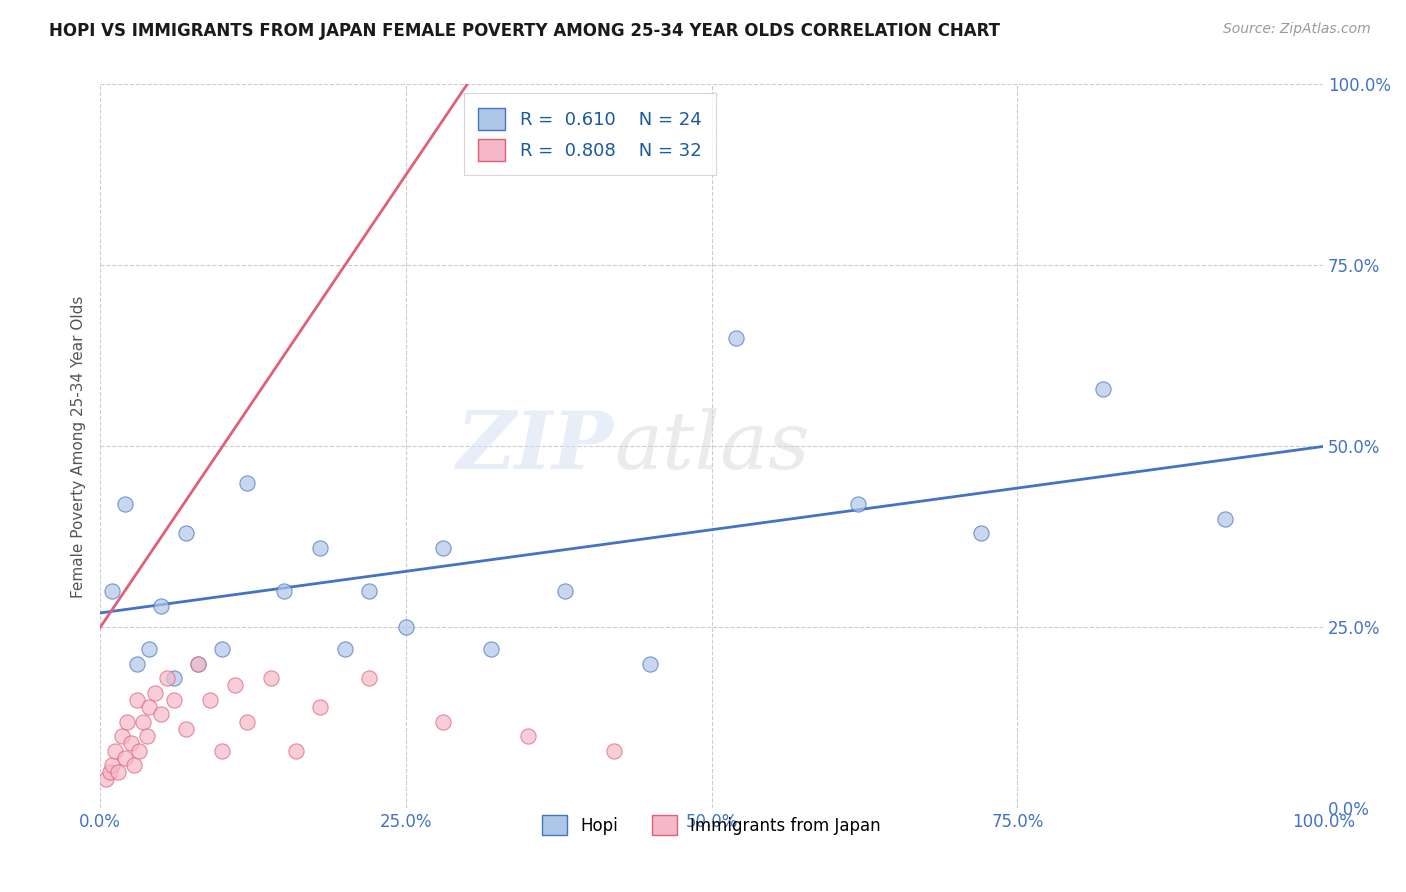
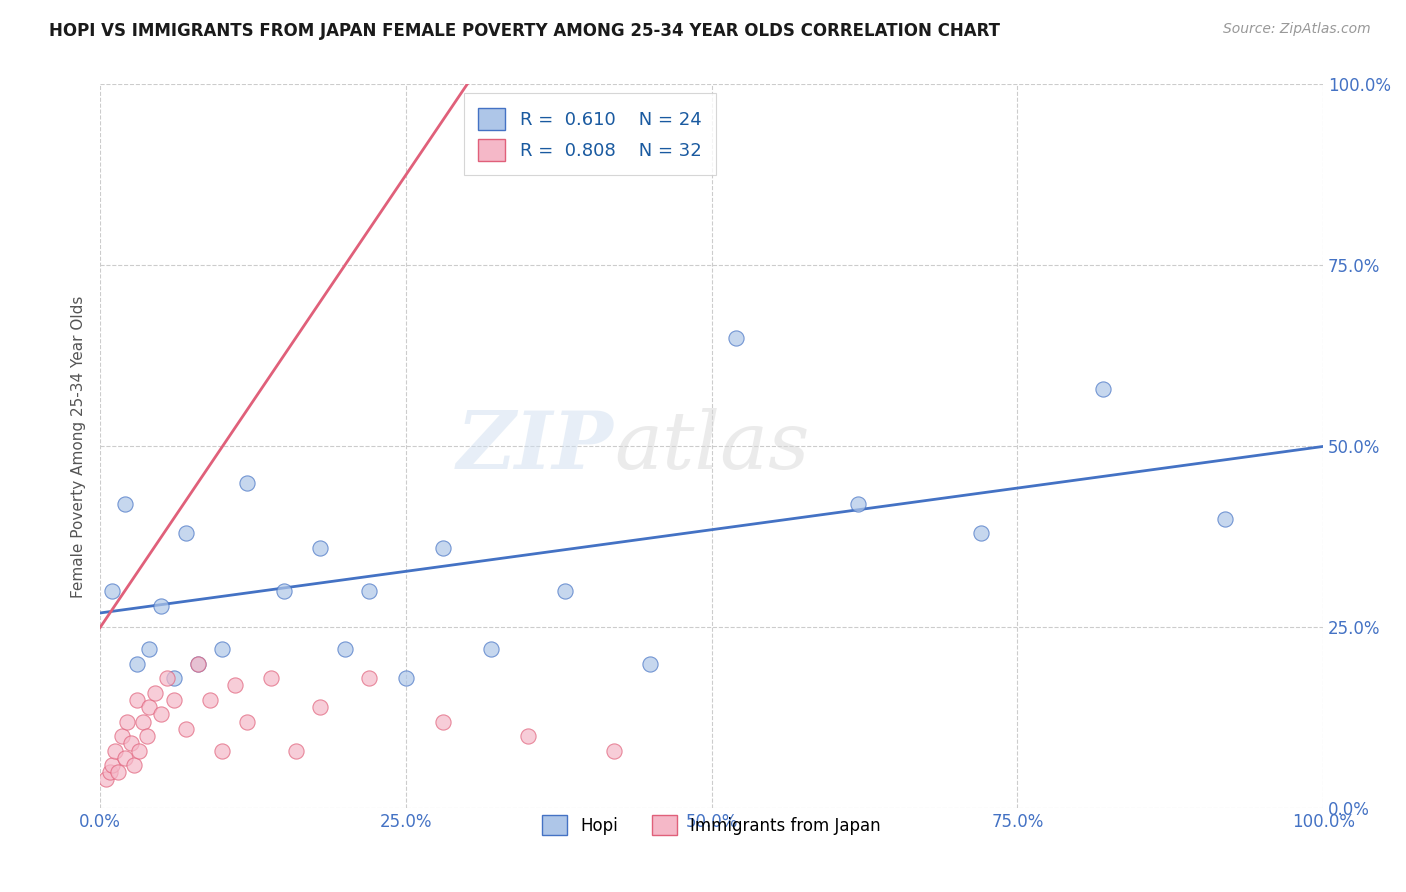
Hopi/25.0%: 25% -> 18%
